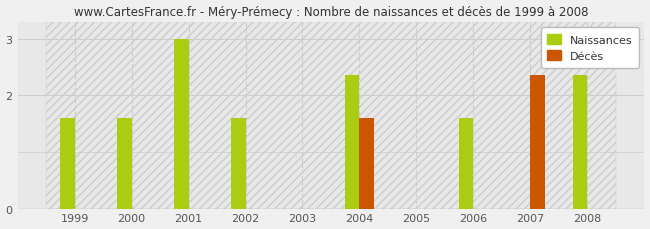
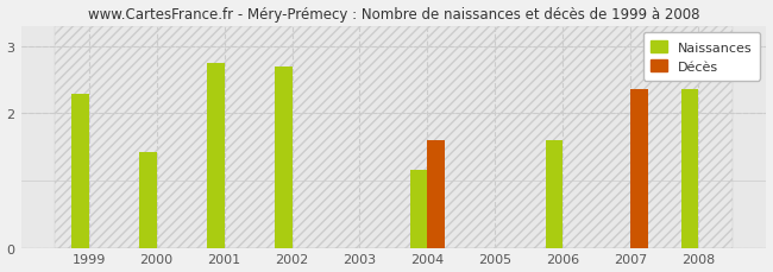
Naissances/1999: 1.60 -> 2.28
Naissances/2000: 1.60 -> 1.42
Naissances/2001: 3.00 -> 2.74
Naissances/2002: 1.60 -> 2.70
Naissances/2004: 2.35 -> 1.16
